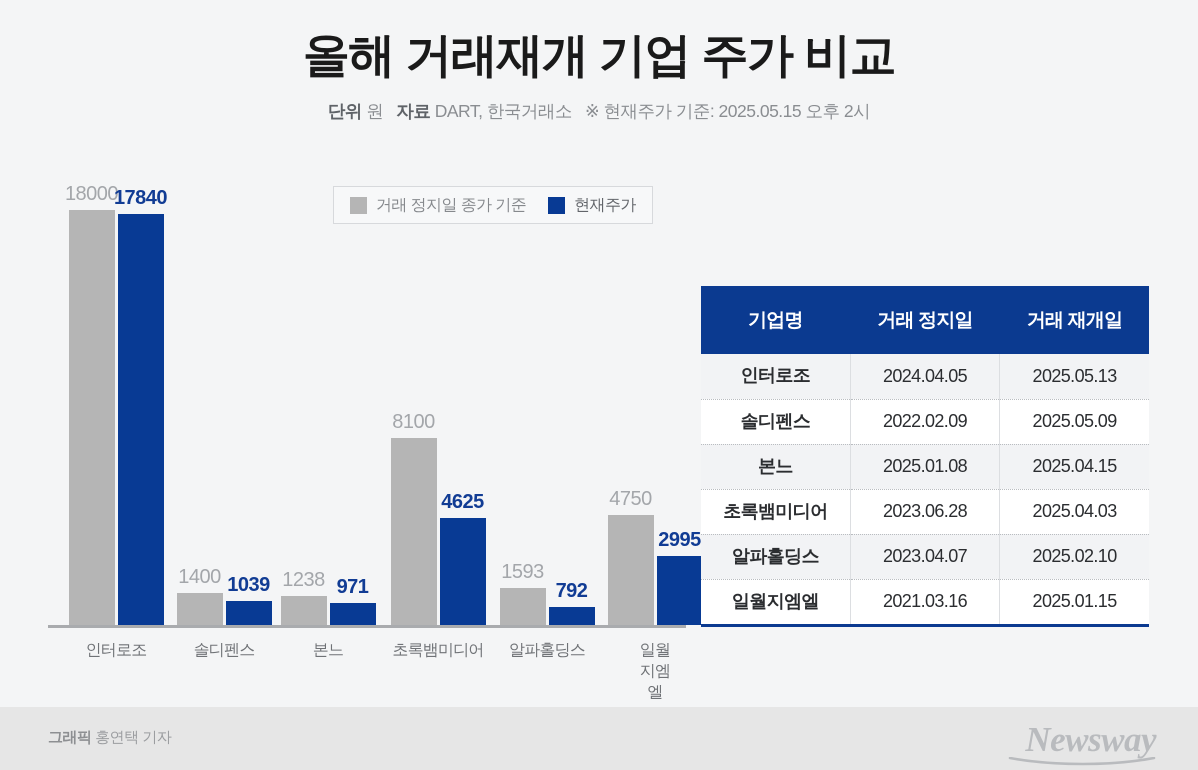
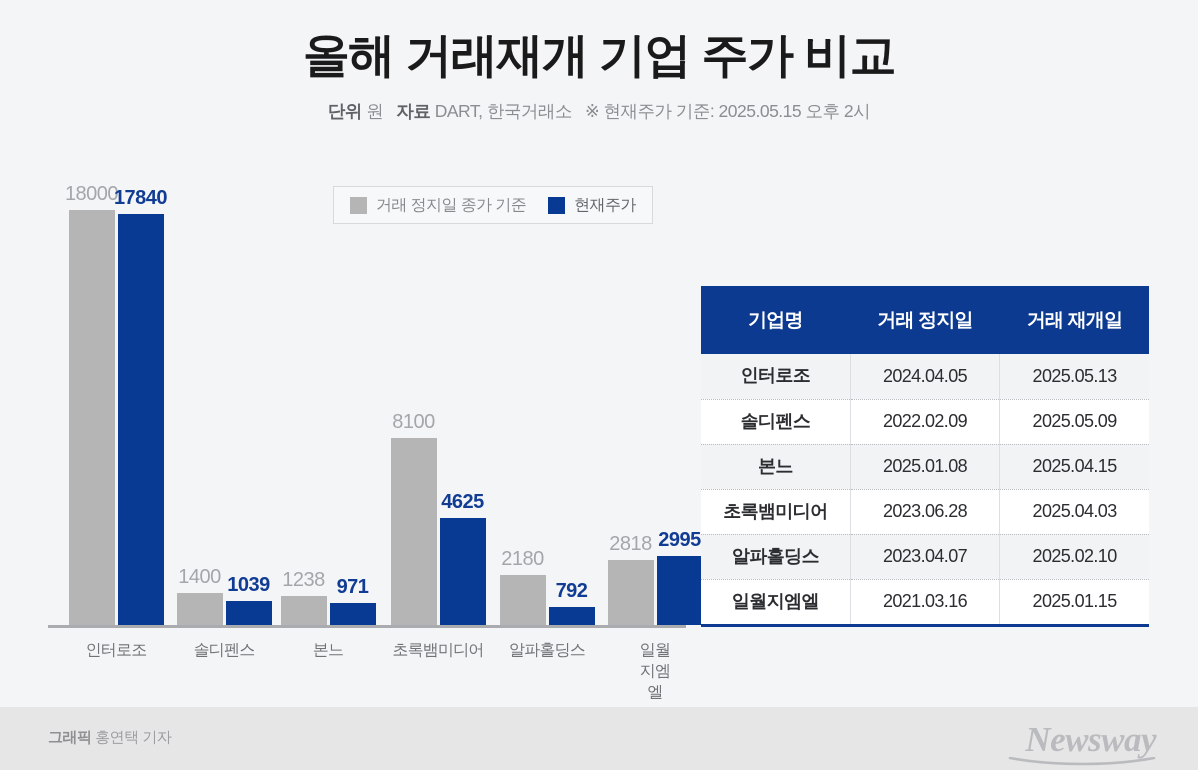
거래 정지일 종가 기준/알파홀딩스: 1593 -> 2180
거래 정지일 종가 기준/일월지엠엘: 4750 -> 2818
